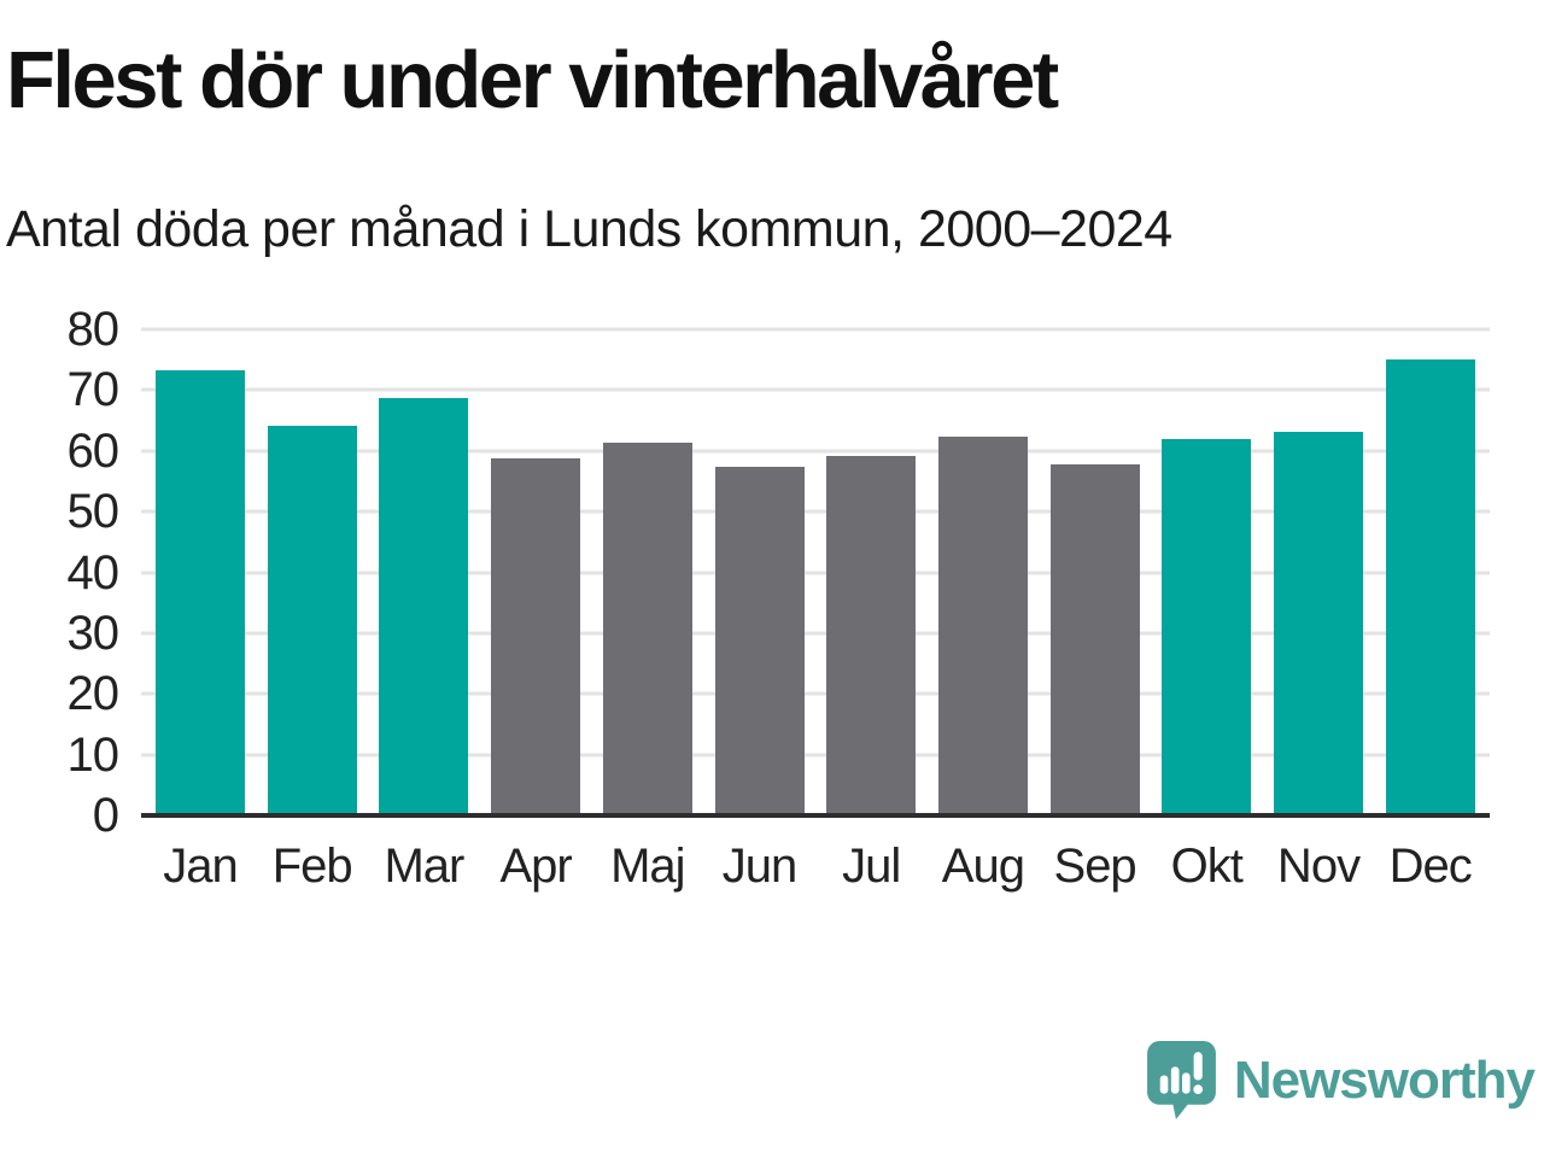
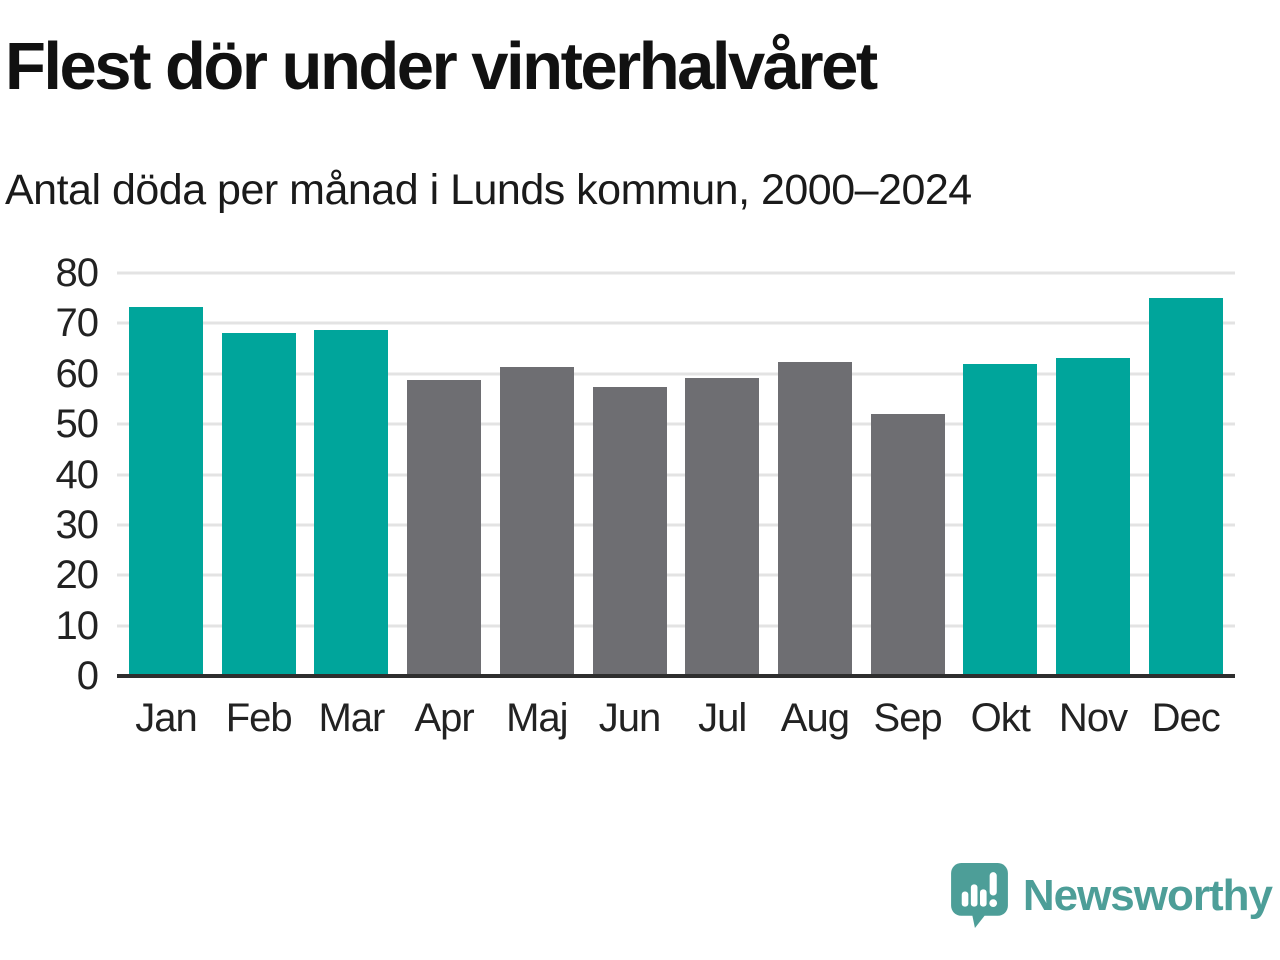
Feb: 64 -> 68
Sep: 58 -> 52
